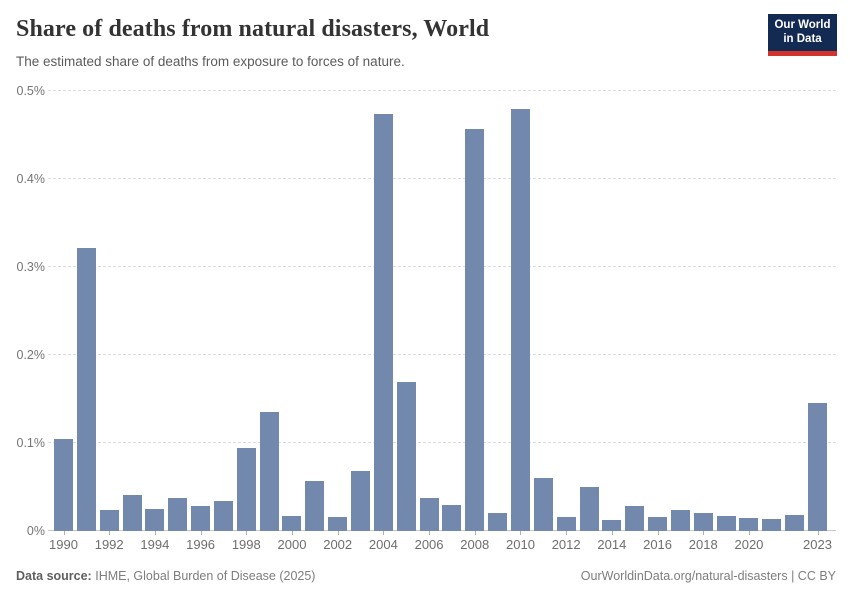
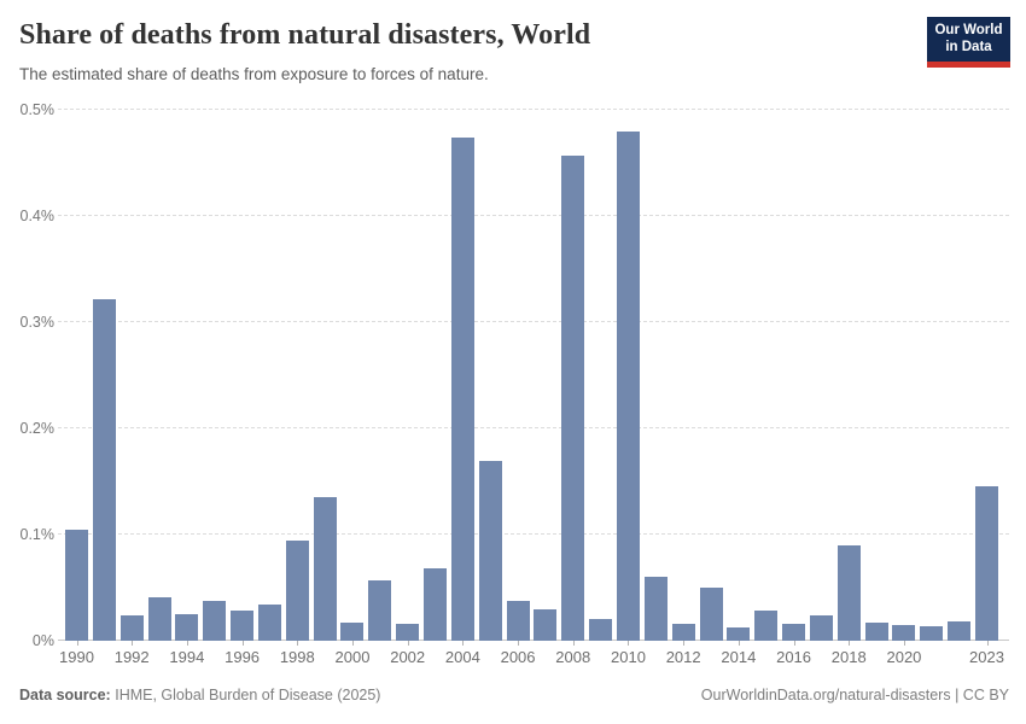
2018: 0.02% -> 0.09%
